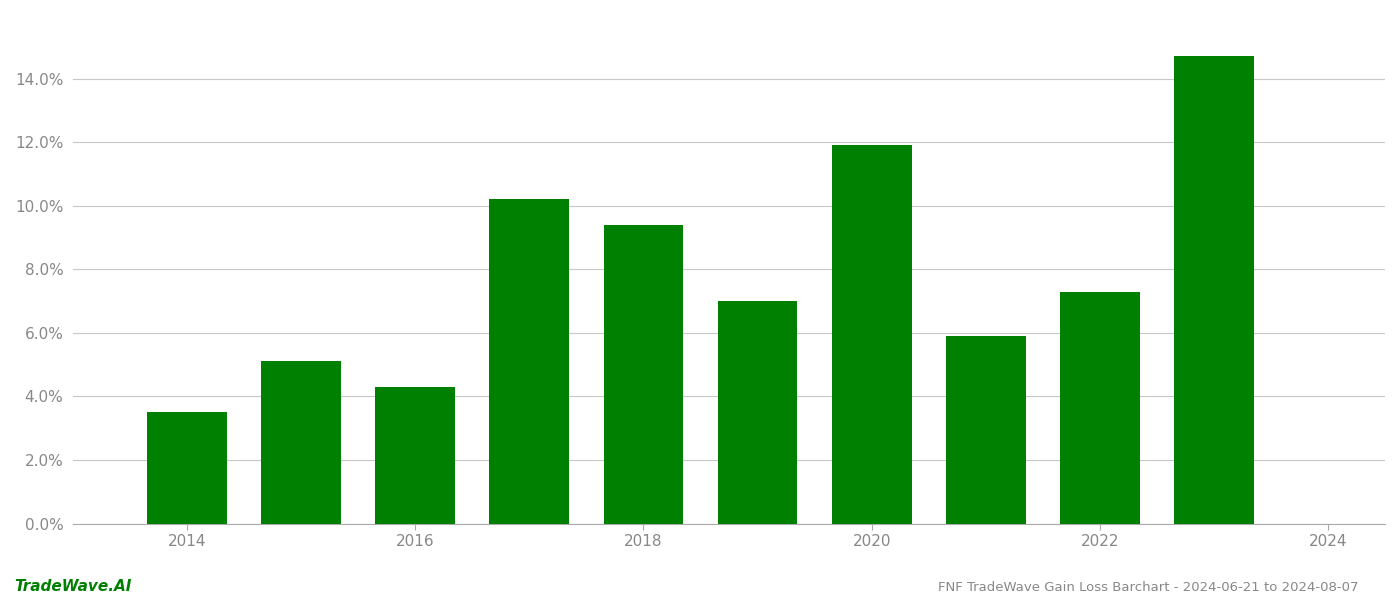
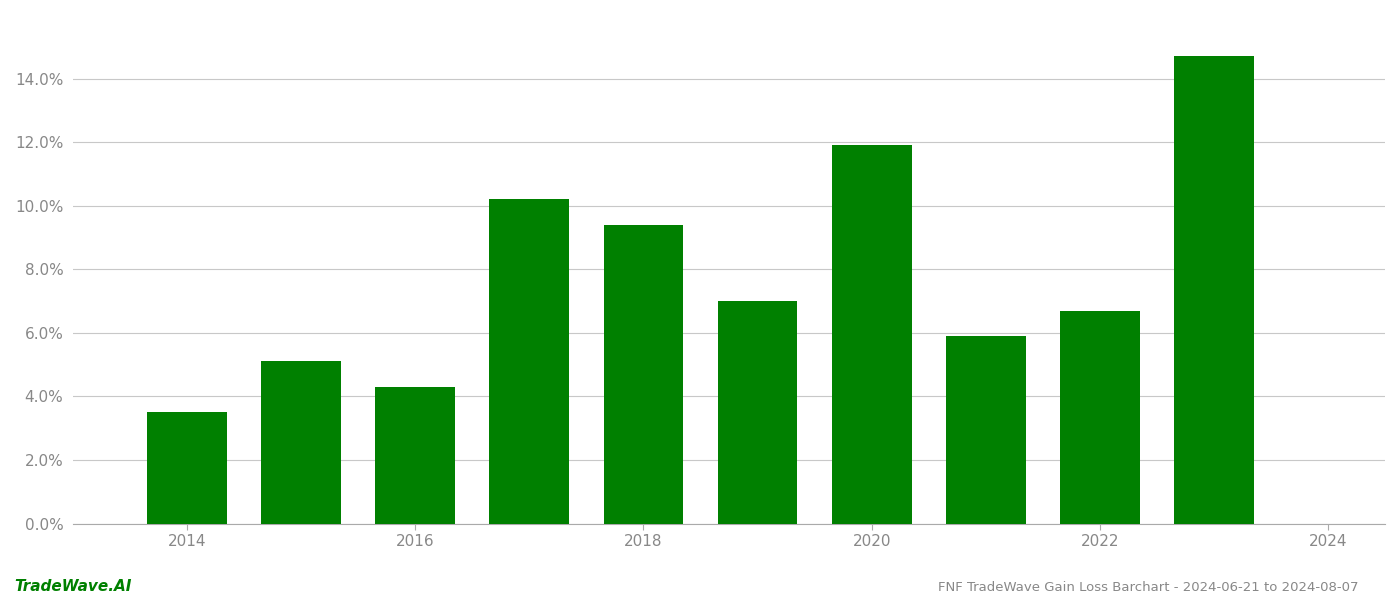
2022: 7.3% -> 6.7%
